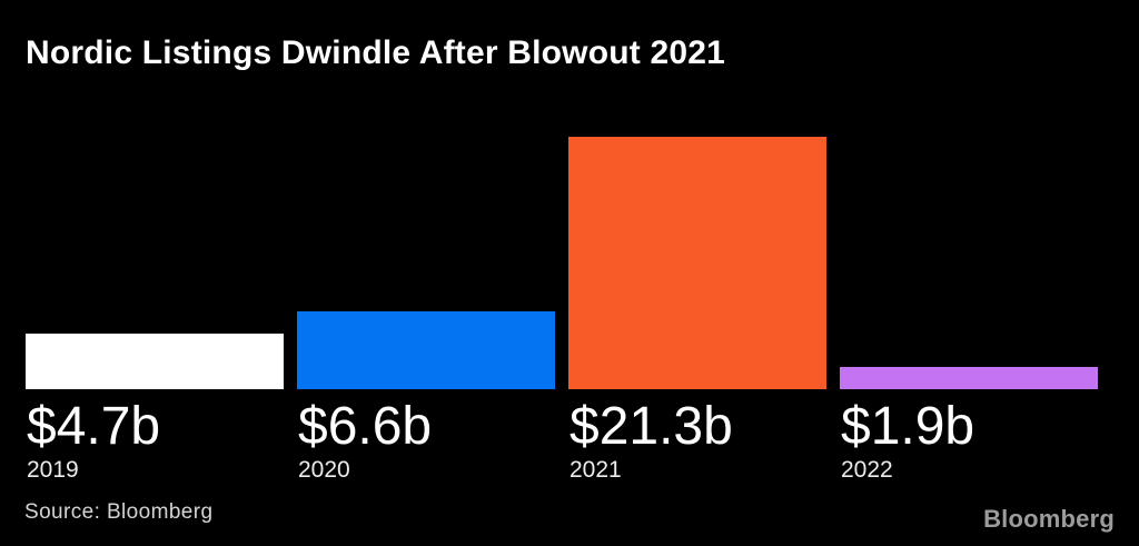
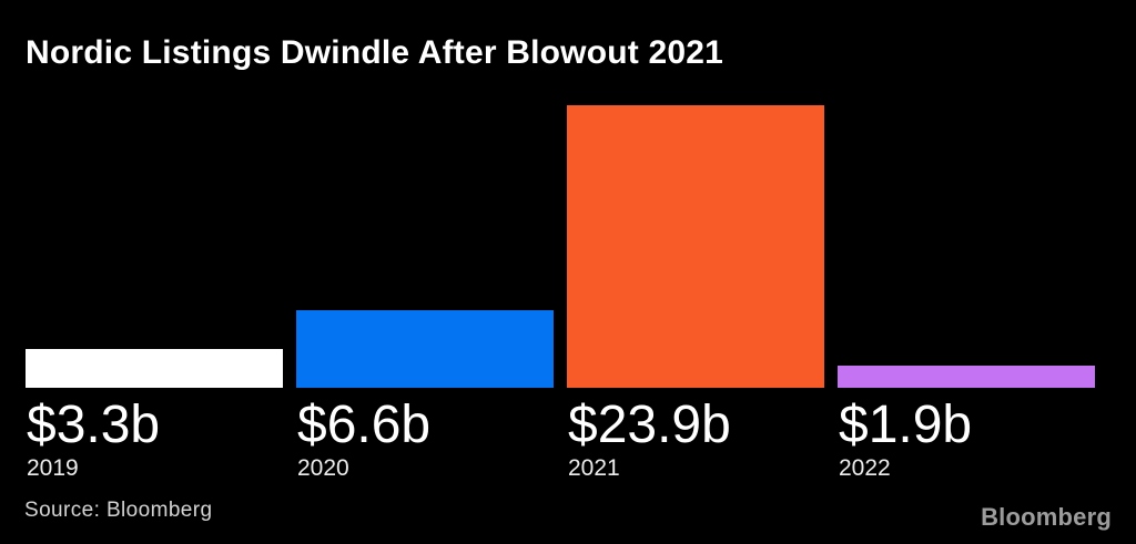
2019: $4.7b -> $3.3b
2021: $21.3b -> $23.9b
